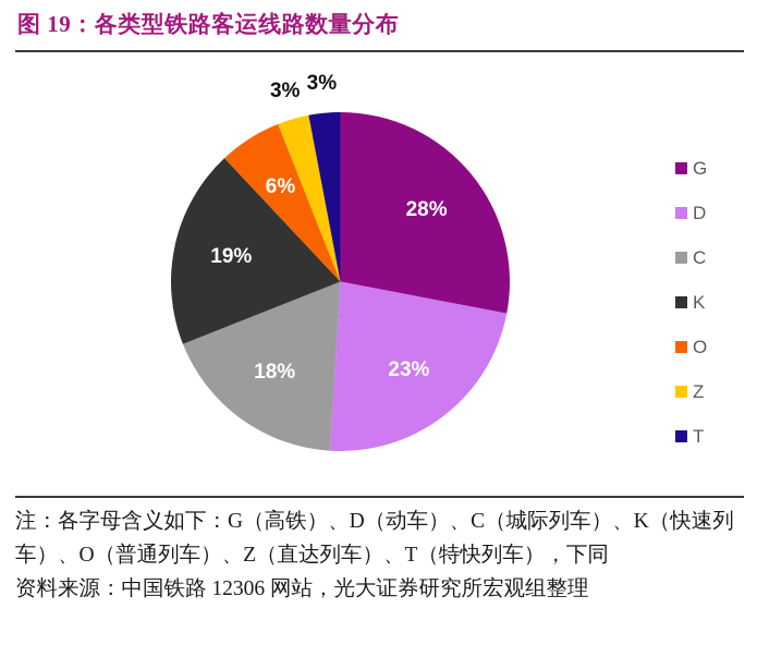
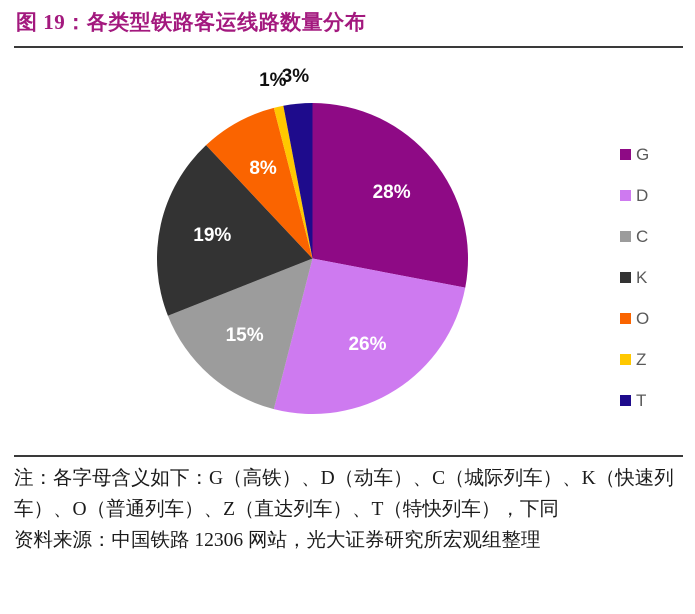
D: 23% -> 26%
C: 18% -> 15%
O: 6% -> 8%
Z: 3% -> 1%
